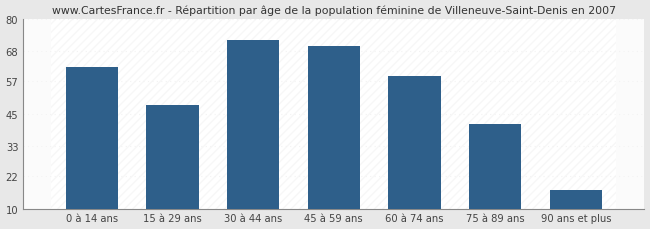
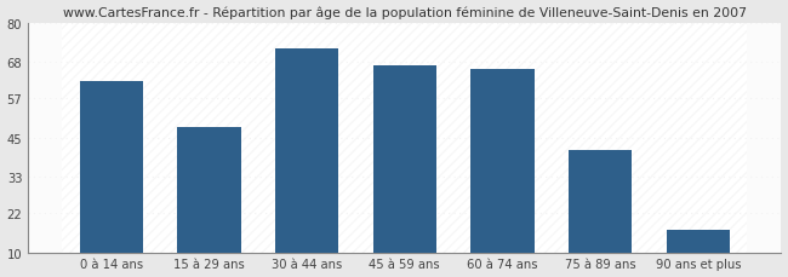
45 à 59 ans: 70 -> 67
60 à 74 ans: 59 -> 66
